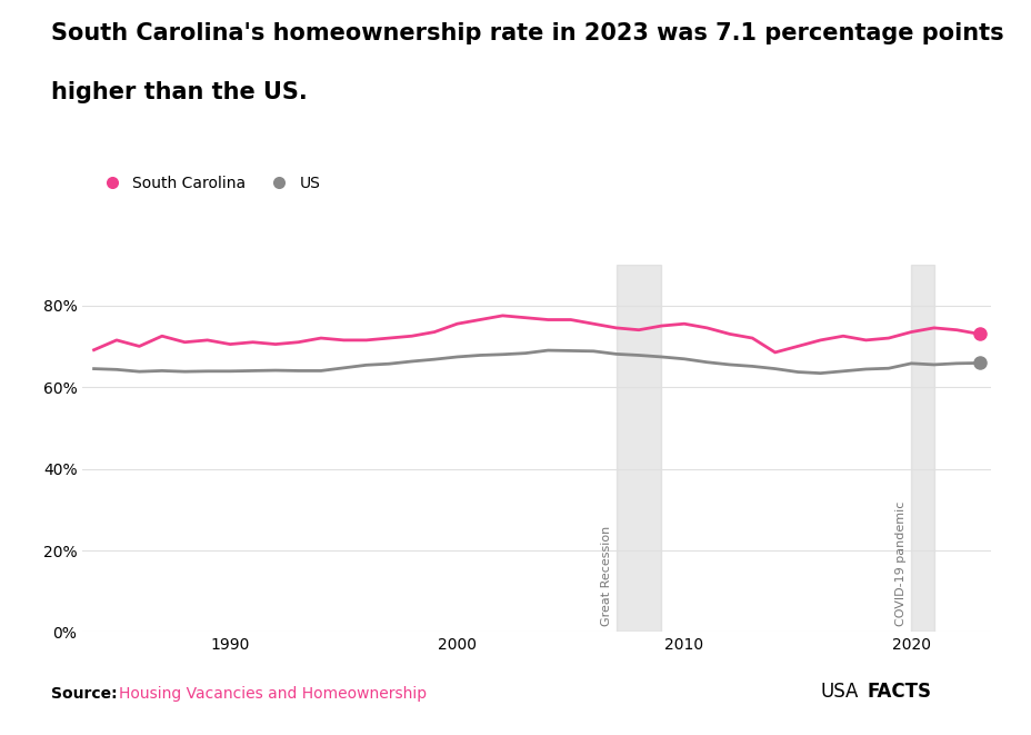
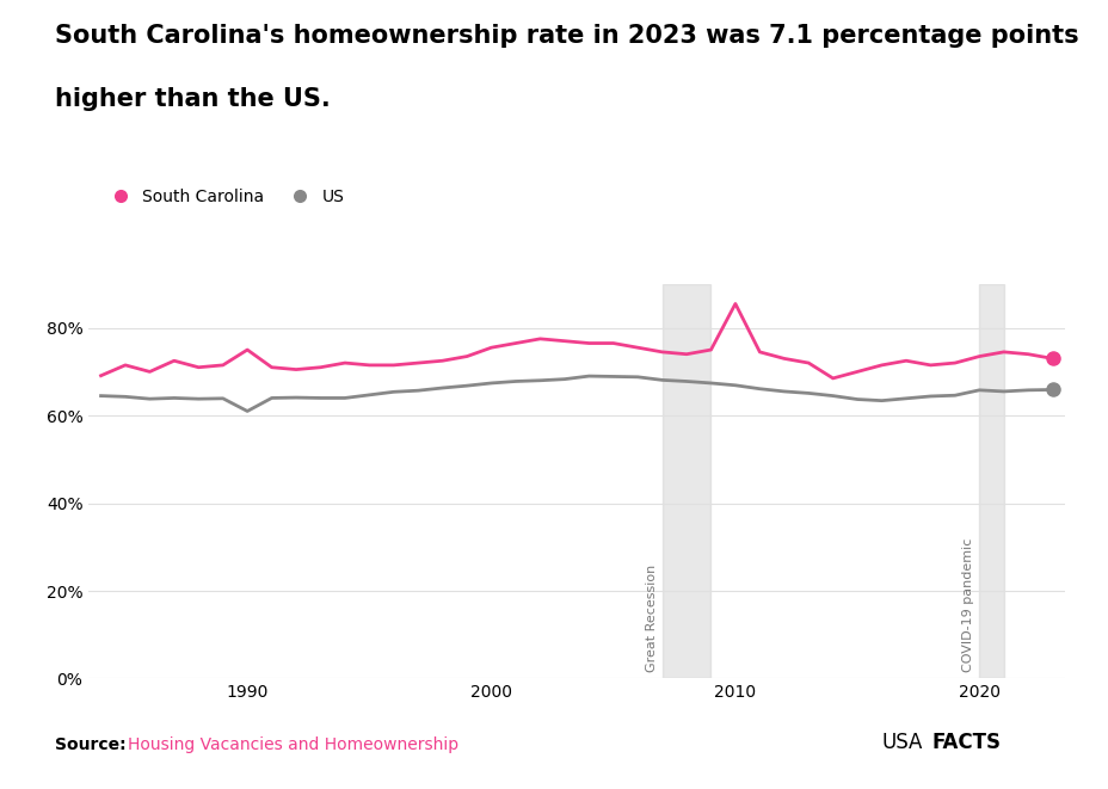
South Carolina/1990: 70.5% -> 75.0%
US/1990: 63.9% -> 61.0%
South Carolina/2010: 75.5% -> 85.5%
